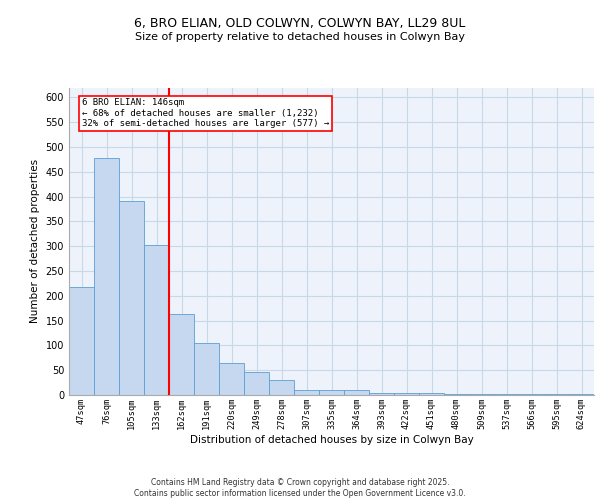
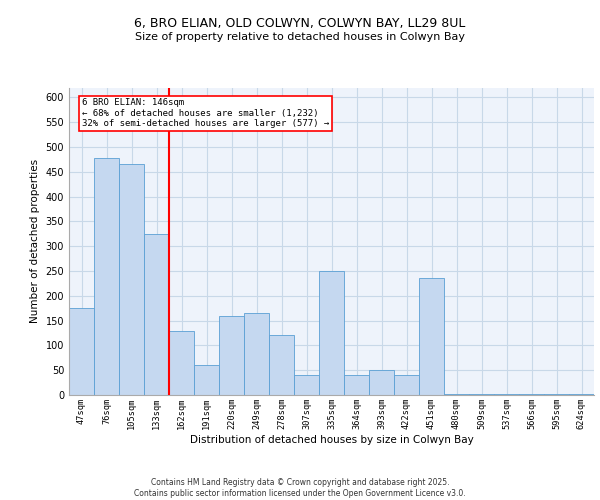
47sqm: 218 -> 175
105sqm: 392 -> 465
133sqm: 302 -> 325
162sqm: 163 -> 130
191sqm: 105 -> 60
220sqm: 65 -> 160
249sqm: 47 -> 165
278sqm: 30 -> 120
307sqm: 10 -> 40
335sqm: 10 -> 250
364sqm: 10 -> 40
393sqm: 5 -> 50
422sqm: 5 -> 40
451sqm: 5 -> 235
